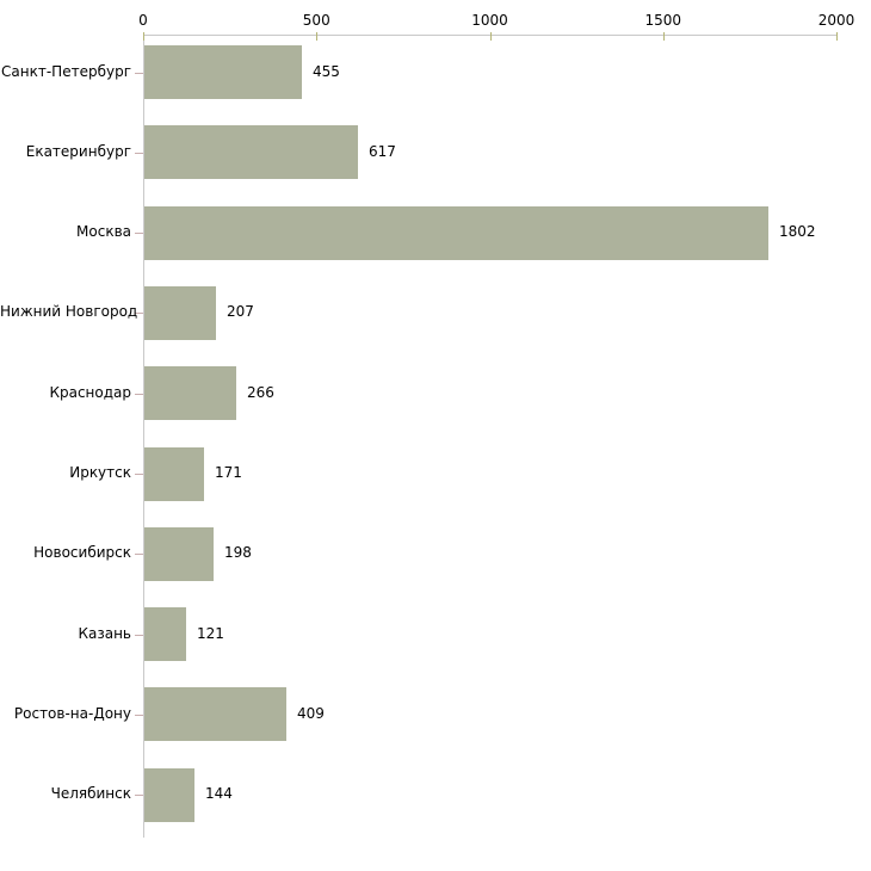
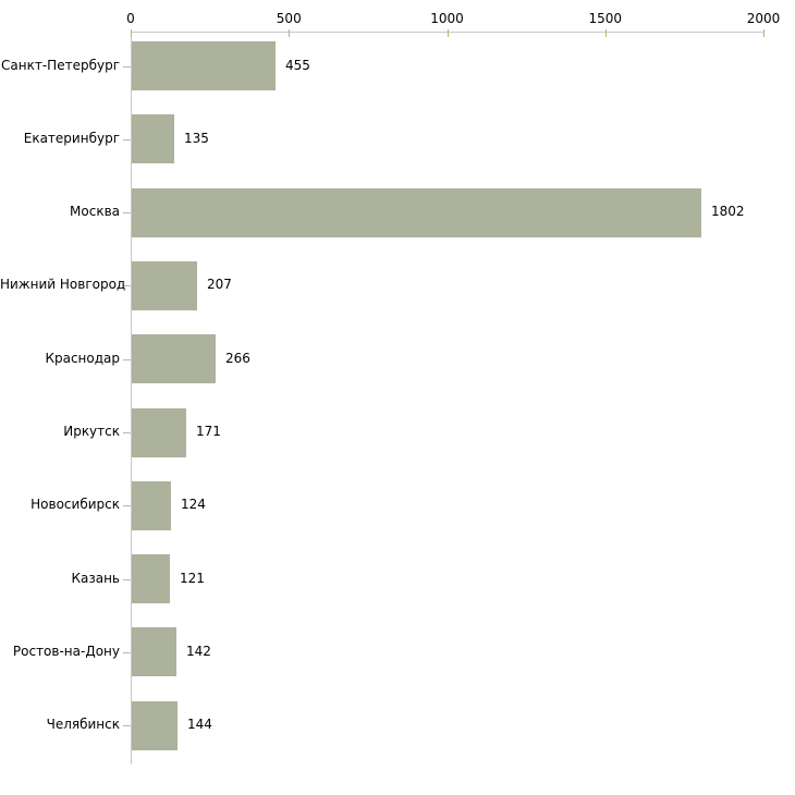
Екатеринбург: 617 -> 135
Новосибирск: 198 -> 124
Ростов-на-Дону: 409 -> 142
